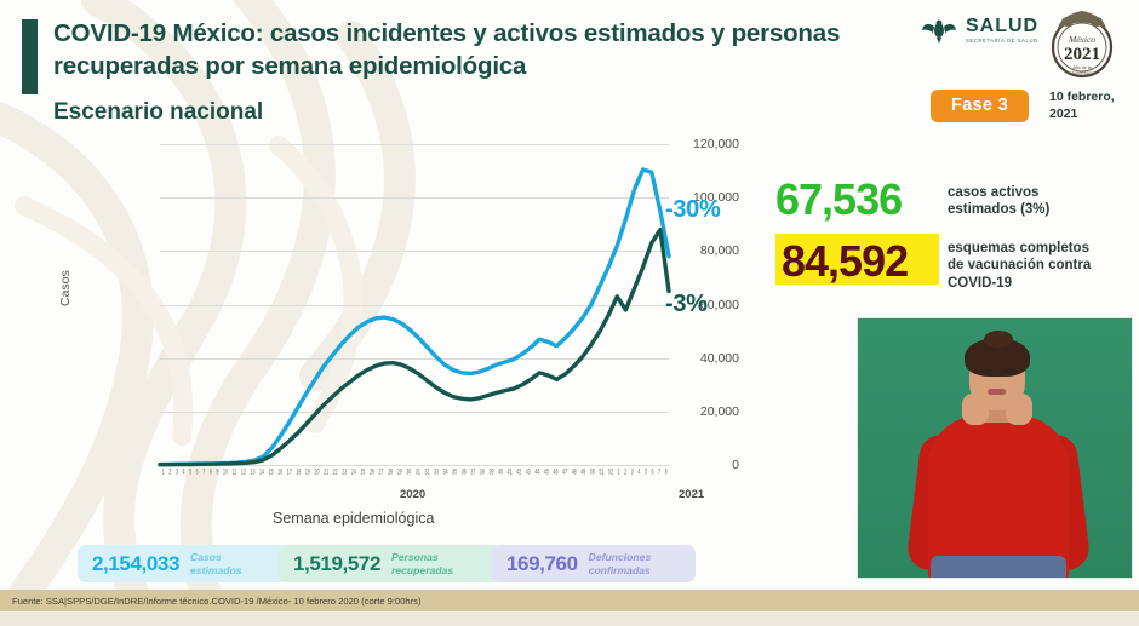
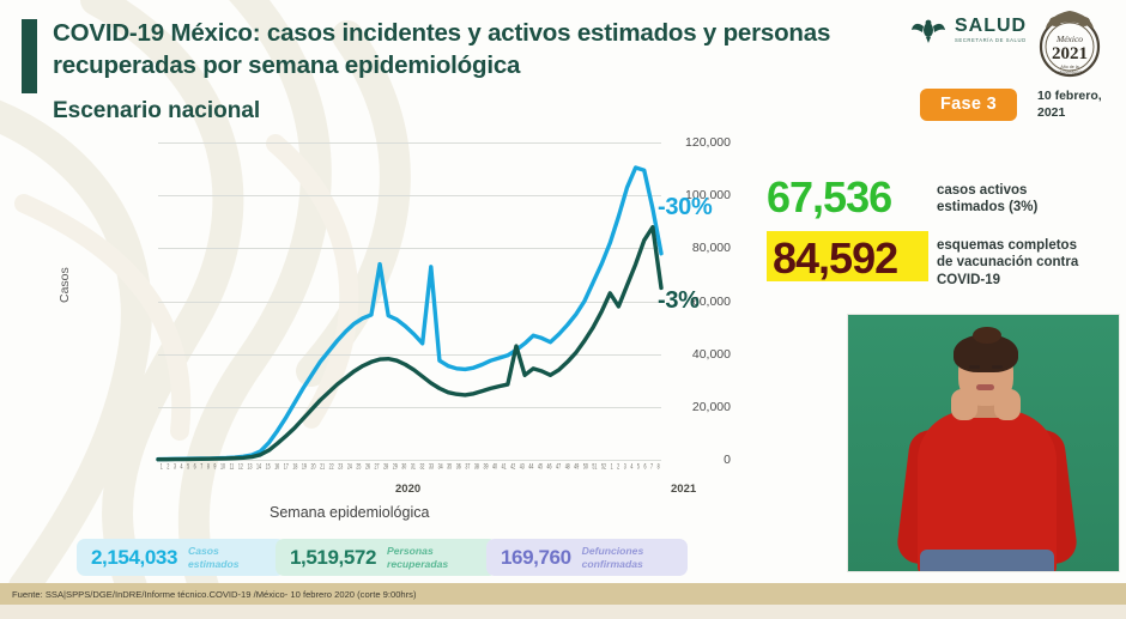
Casos estimados/27: 55000 -> 74000
Casos estimados/33: 40000 -> 73000
Personas recuperadas/43: 30000 -> 43000
